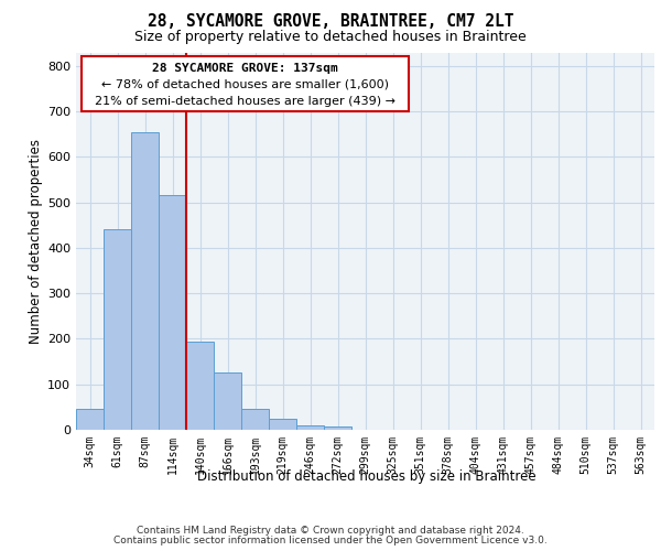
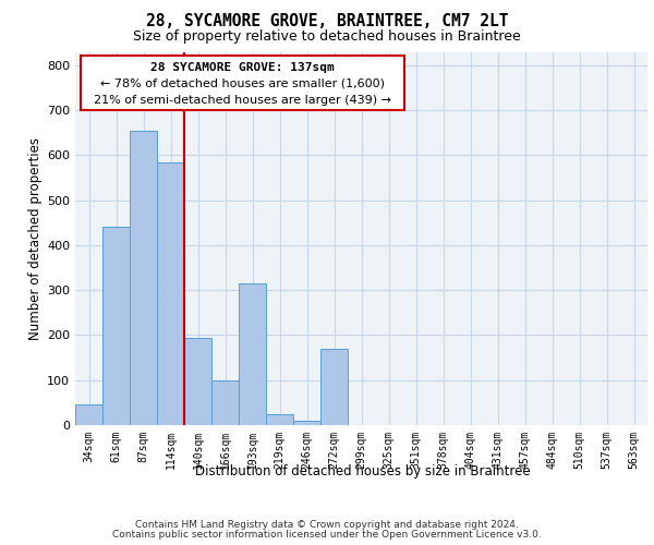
114sqm: 515 -> 585
166sqm: 125 -> 100
193sqm: 47 -> 315
272sqm: 8 -> 170
